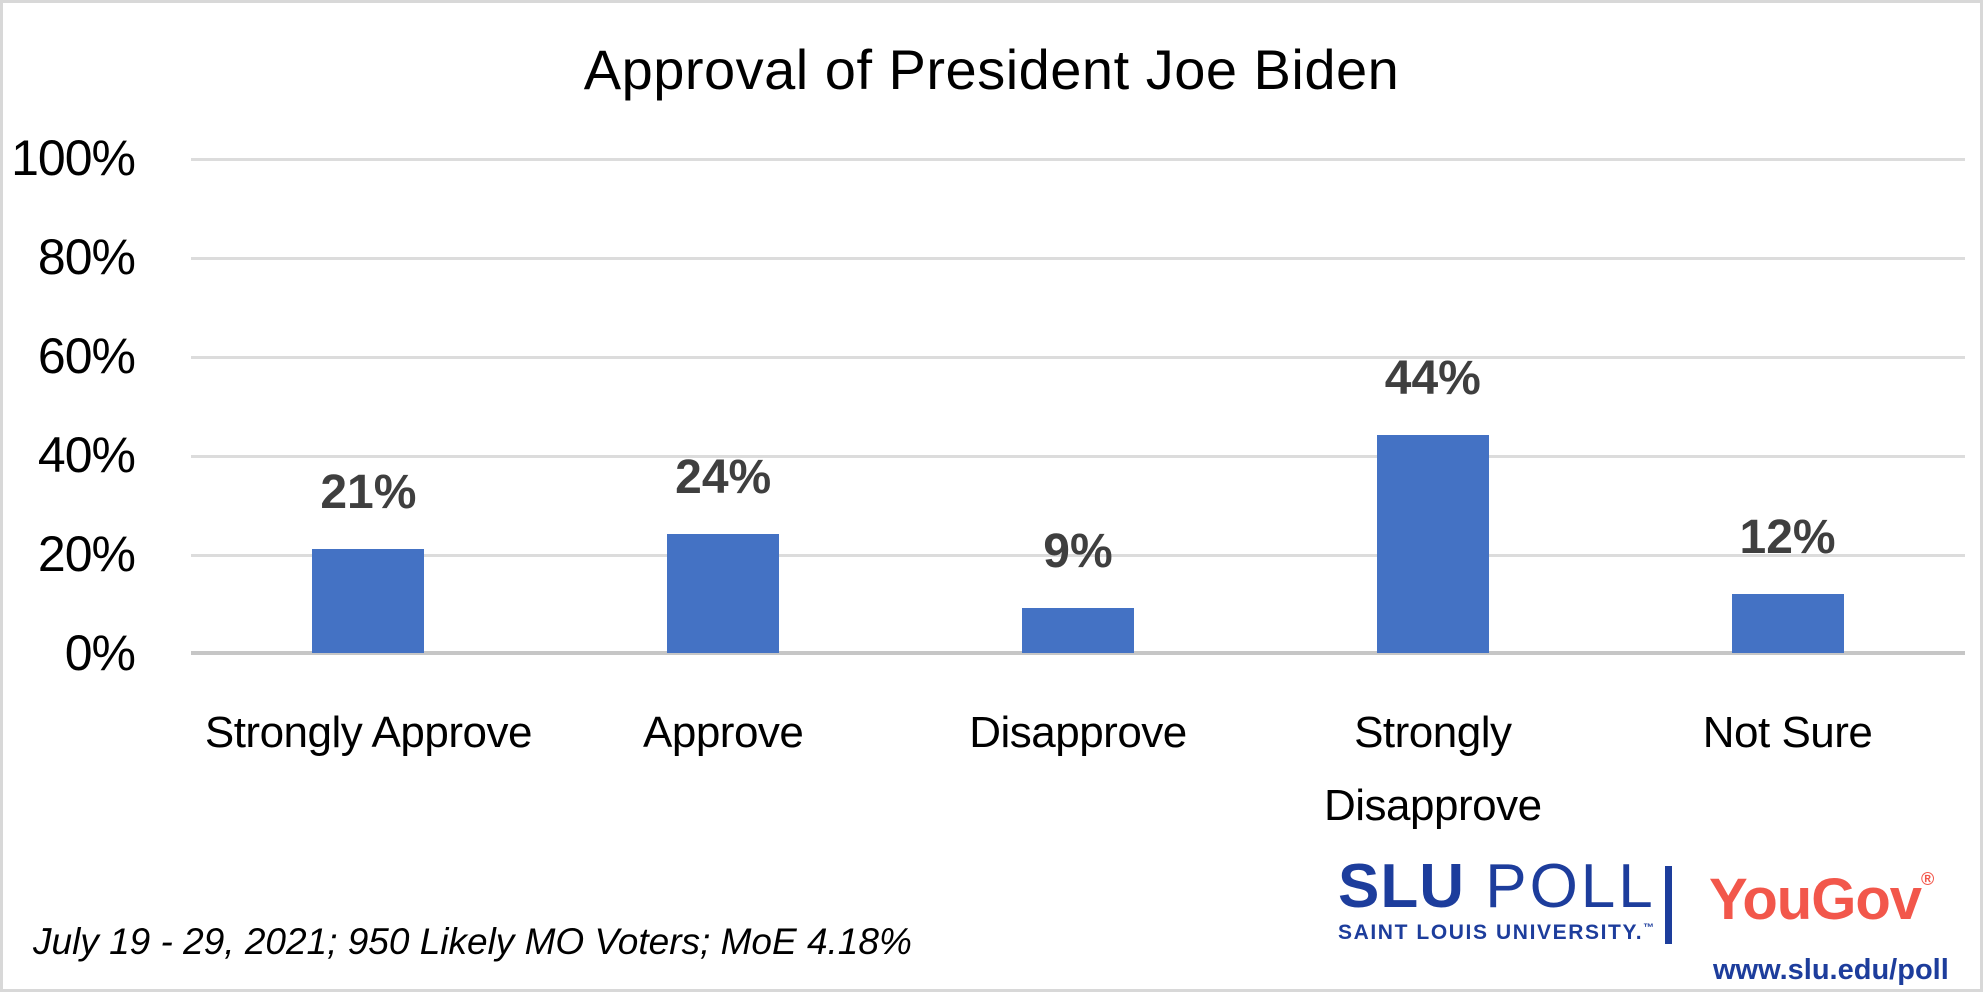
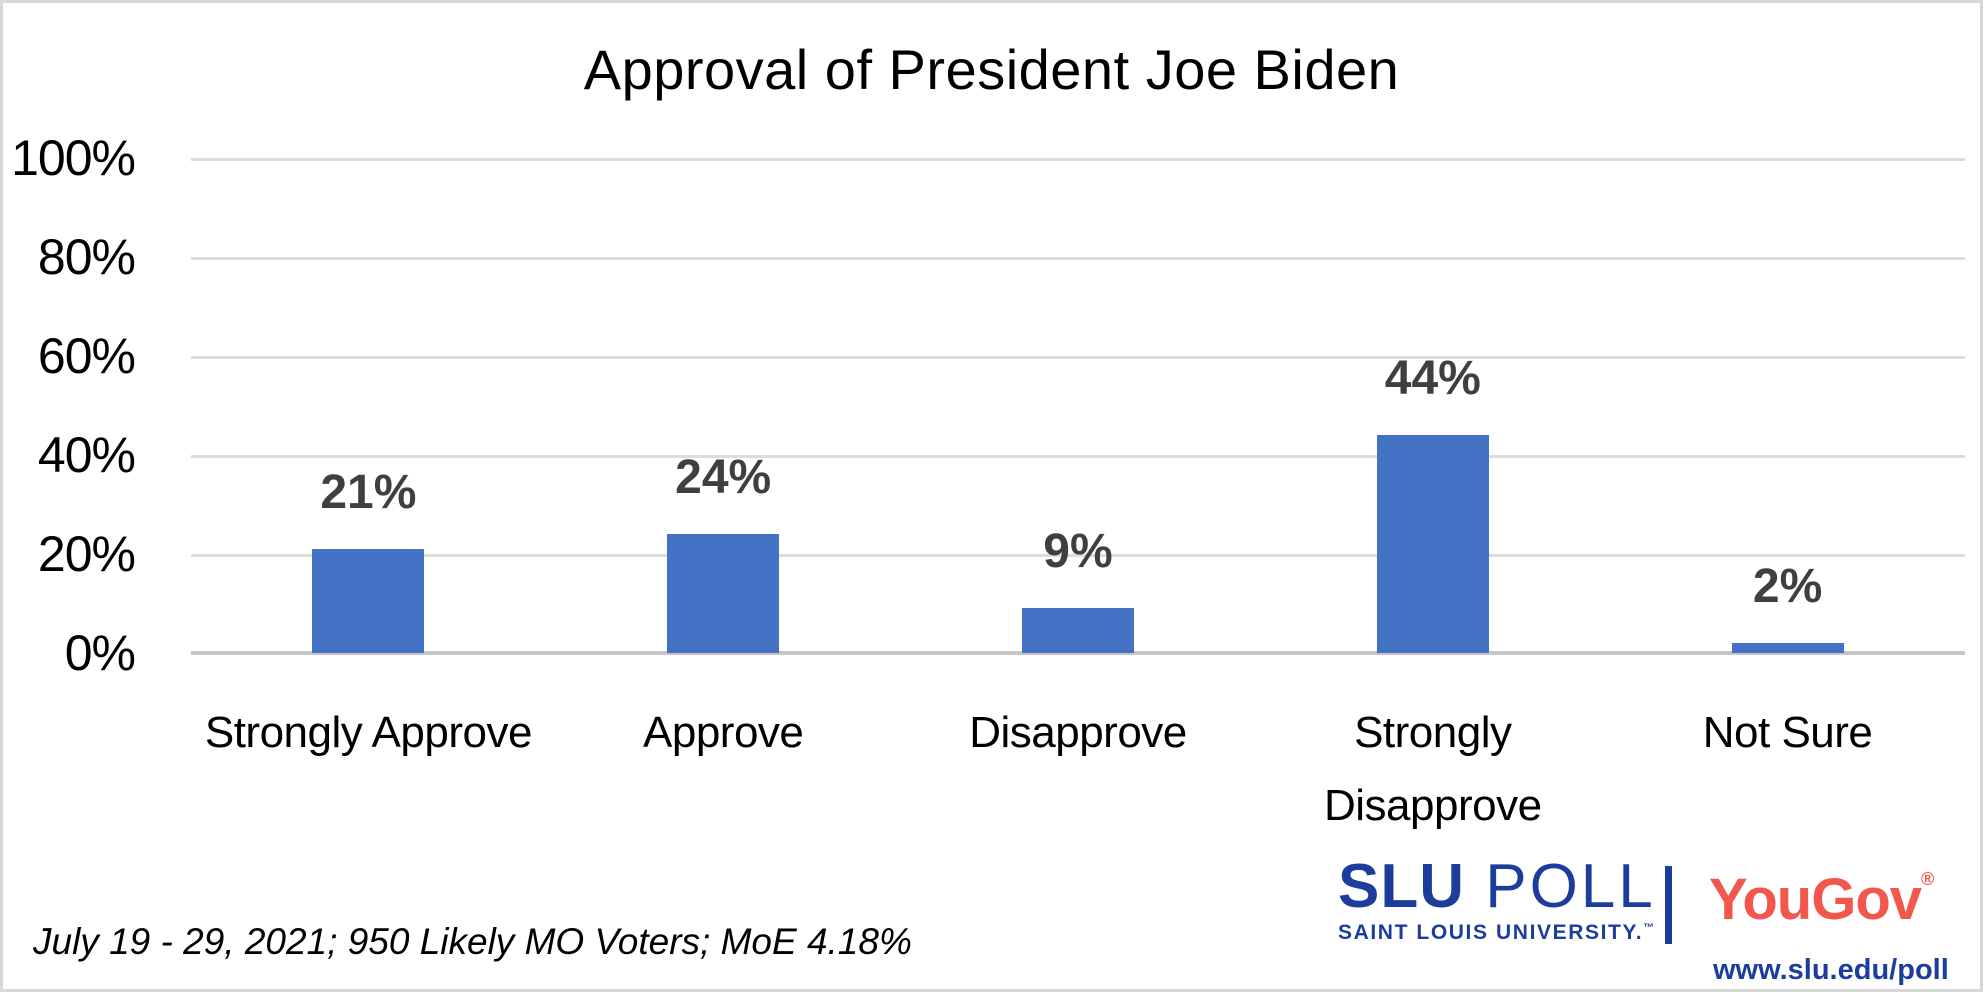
Not Sure: 12% -> 2%
